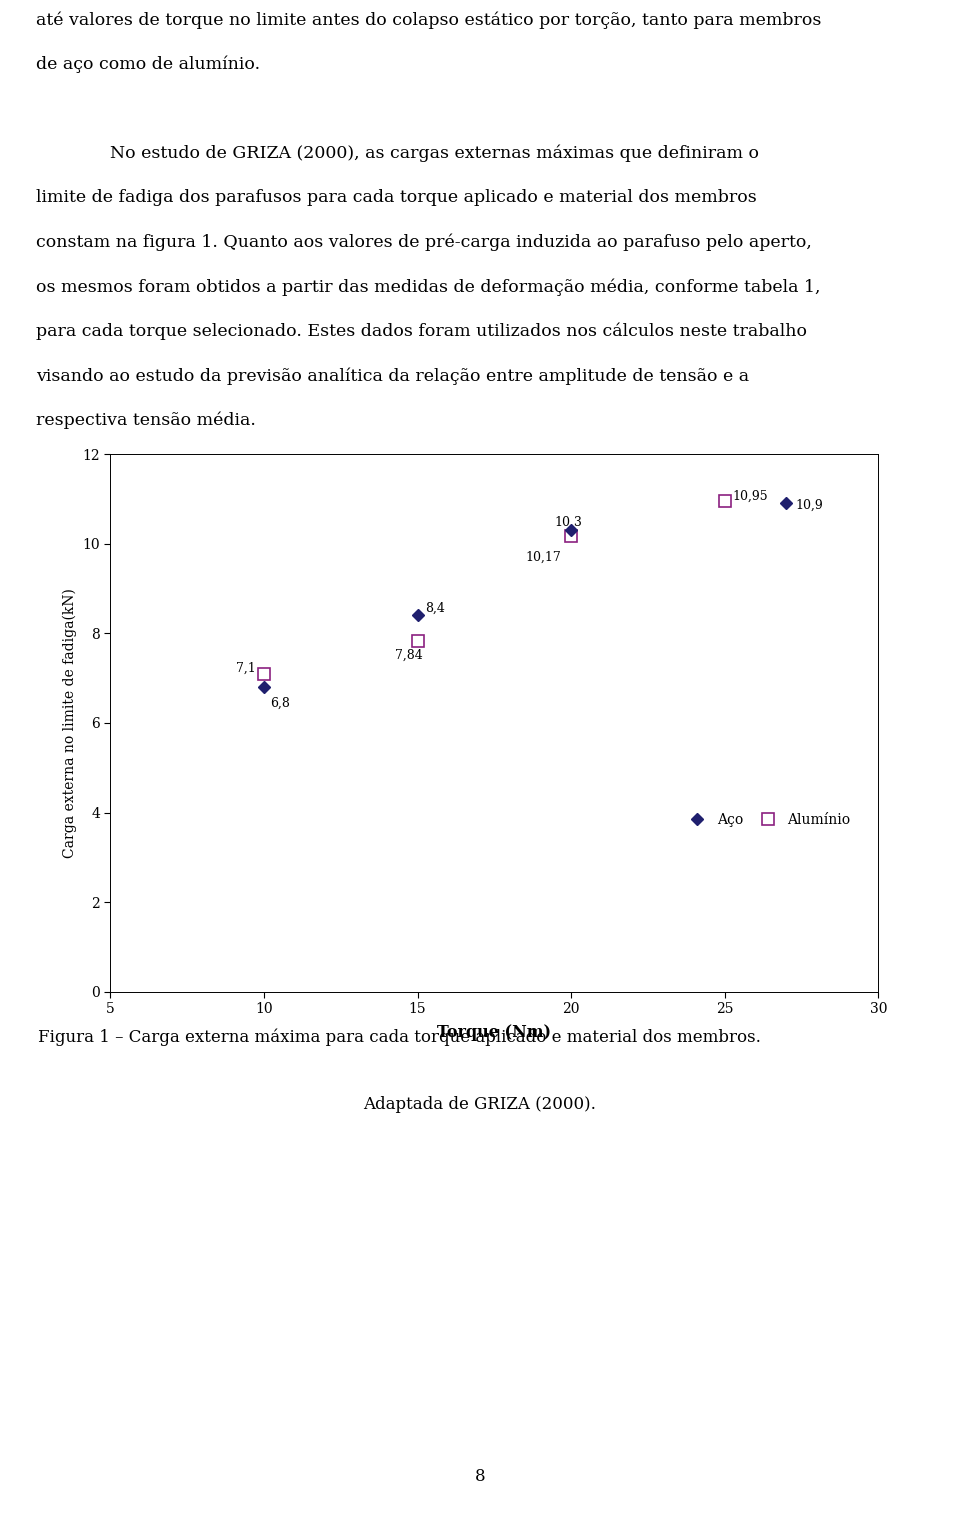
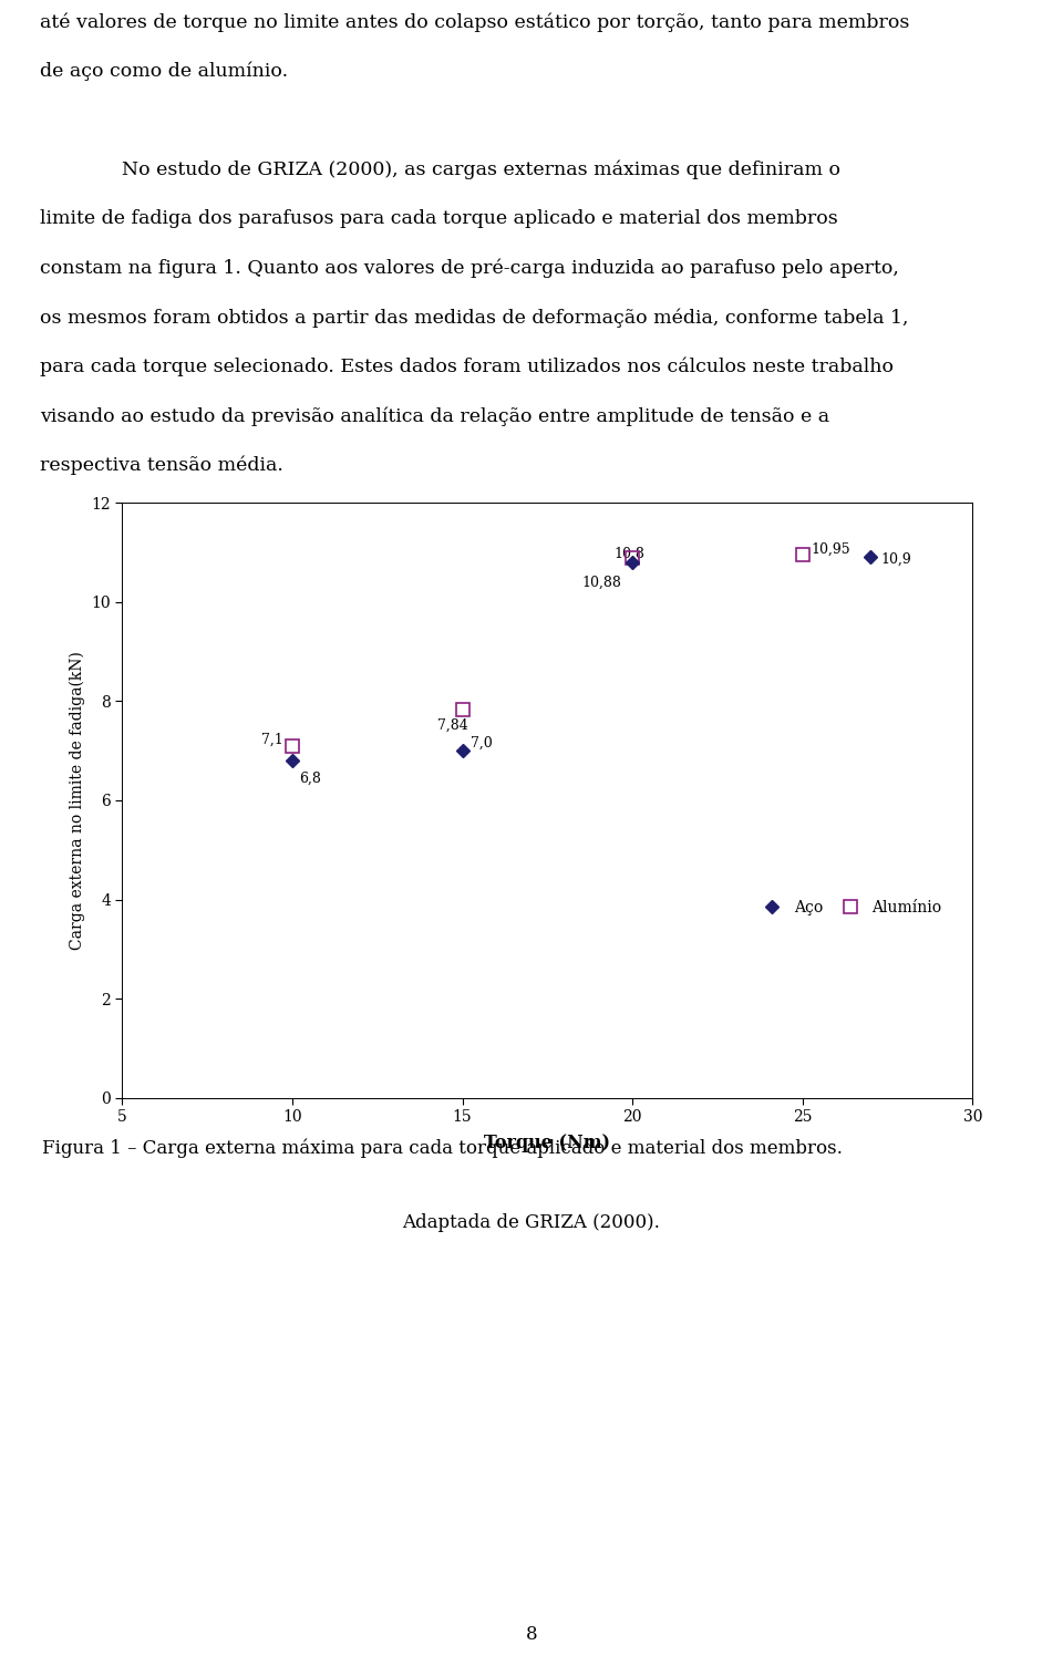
Aço/15: 8,4 -> 7,0
Aço/20: 10,3 -> 10,8
Alumínio/20: 10,17 -> 10,88
